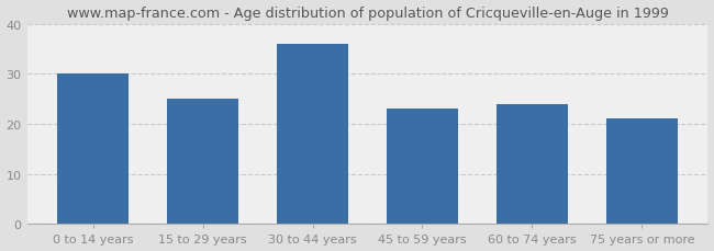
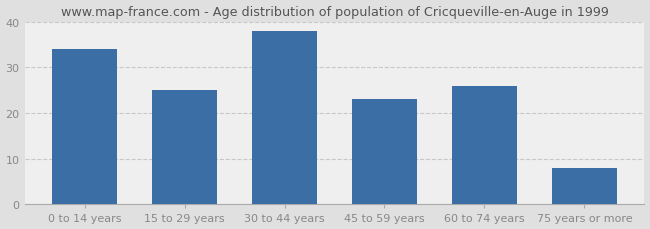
0 to 14 years: 30 -> 34
30 to 44 years: 36 -> 38
60 to 74 years: 24 -> 26
75 years or more: 21 -> 8
